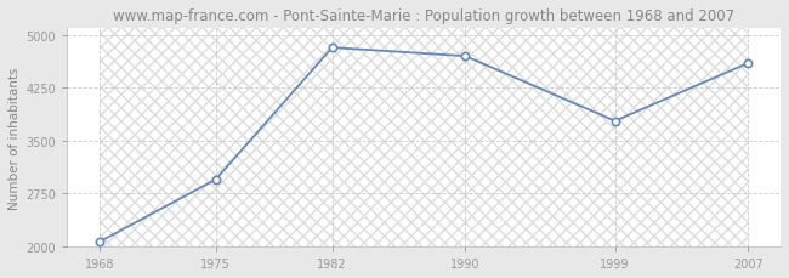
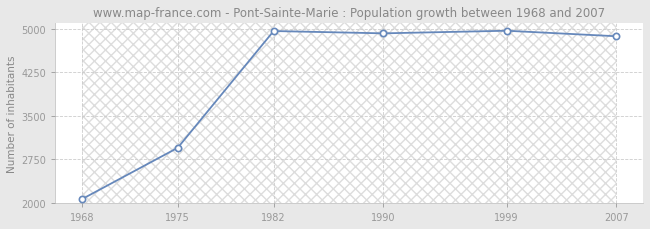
1982: 4820 -> 4960
1990: 4700 -> 4920
1999: 3780 -> 4960
2007: 4600 -> 4870
